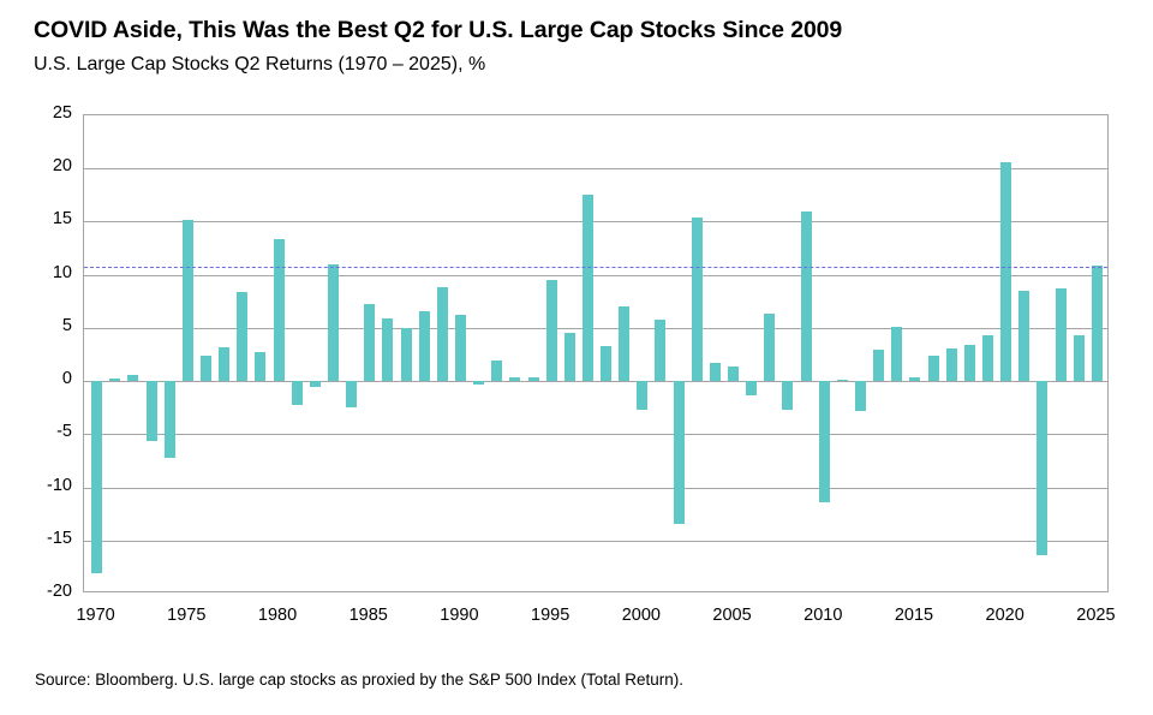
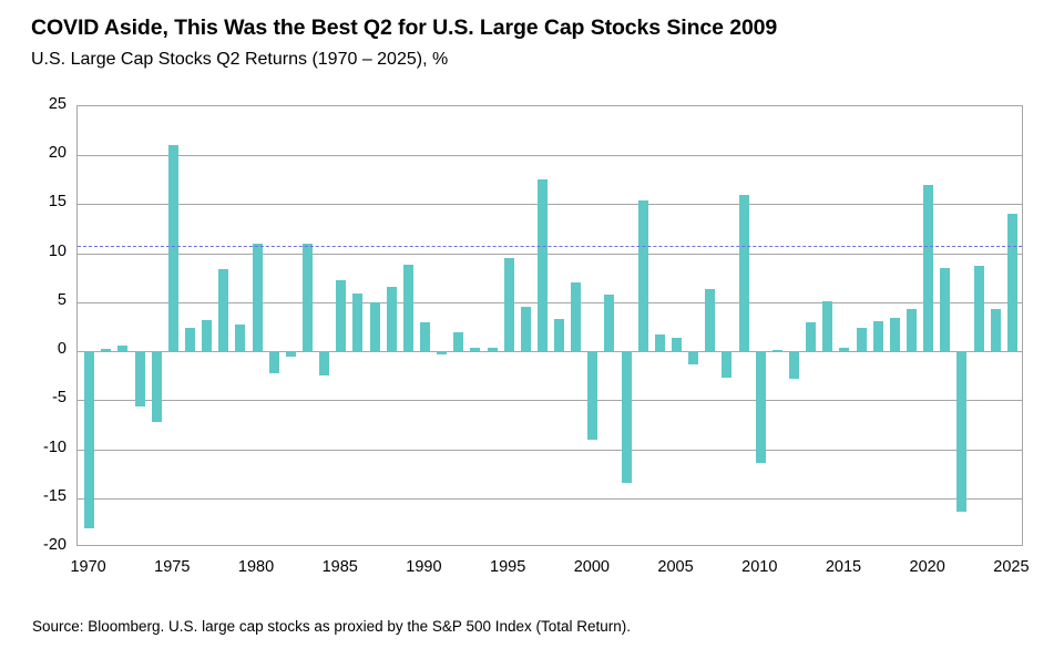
1975: 15 -> 21
1980: 13 -> 11
1990: 6 -> 3
2000: -3 -> -9
2020: 21 -> 17
2025: 11 -> 14
